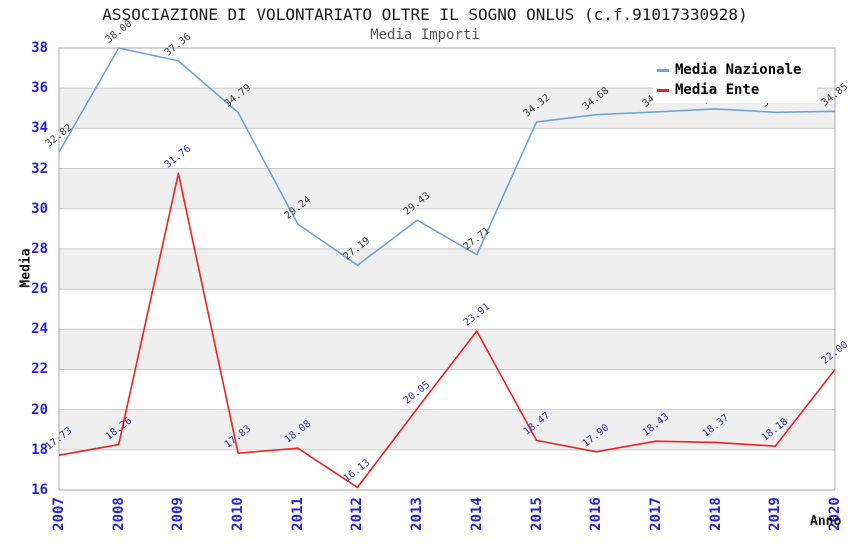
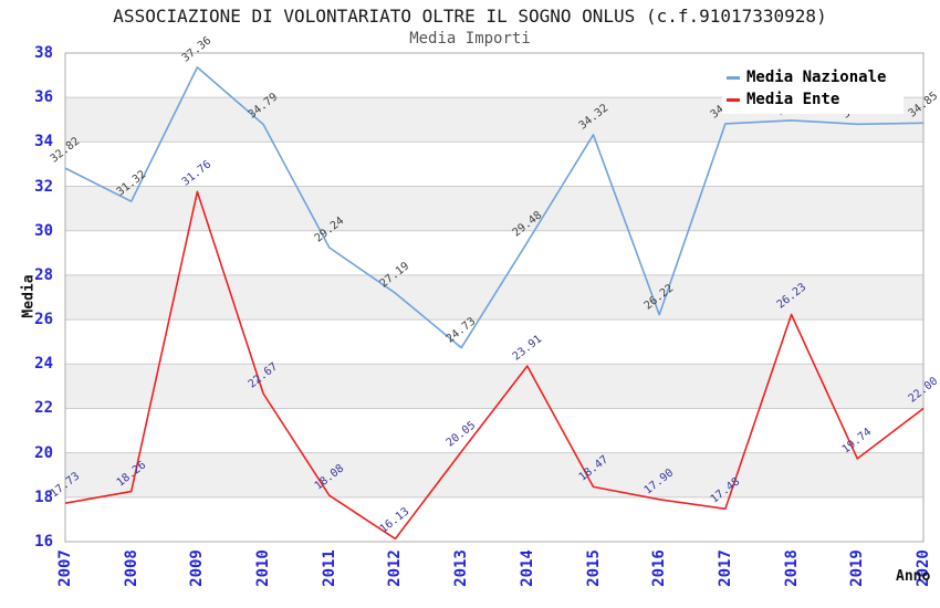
Media Nazionale/2008: 38.00 -> 31.32
Media Ente/2010: 17.83 -> 22.67
Media Nazionale/2013: 29.43 -> 24.73
Media Nazionale/2014: 27.71 -> 29.48
Media Nazionale/2016: 34.68 -> 26.22
Media Ente/2017: 18.43 -> 17.48
Media Ente/2018: 18.37 -> 26.23
Media Ente/2019: 18.18 -> 19.74
